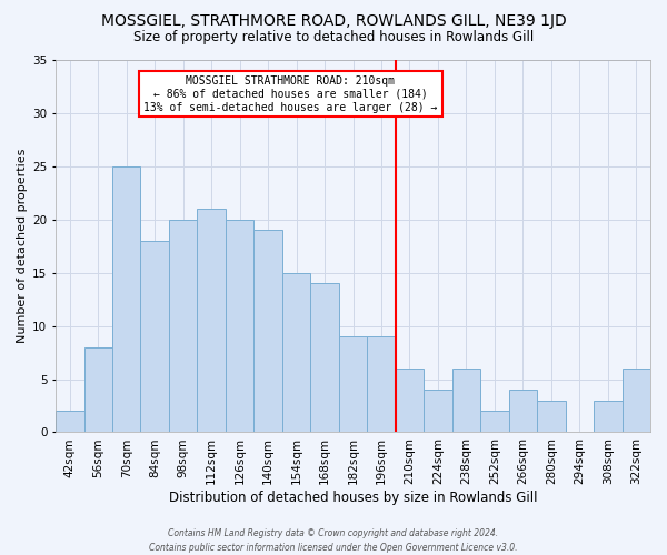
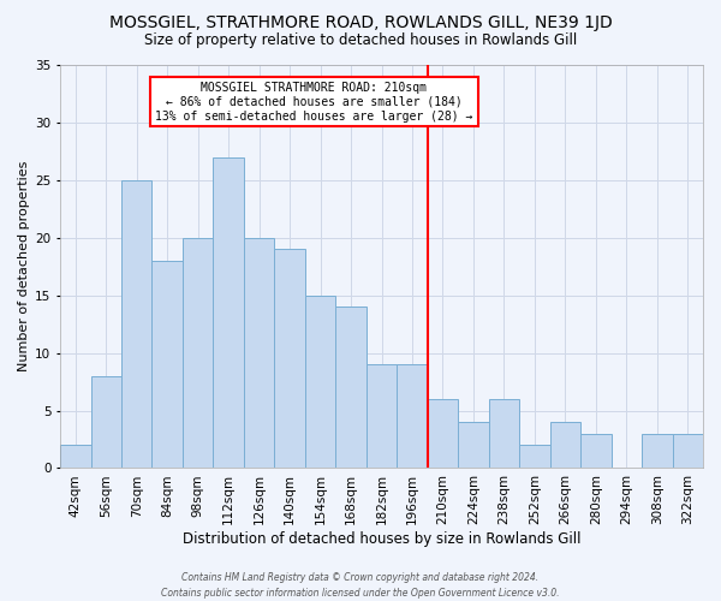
112sqm: 21 -> 27
322sqm: 6 -> 3
